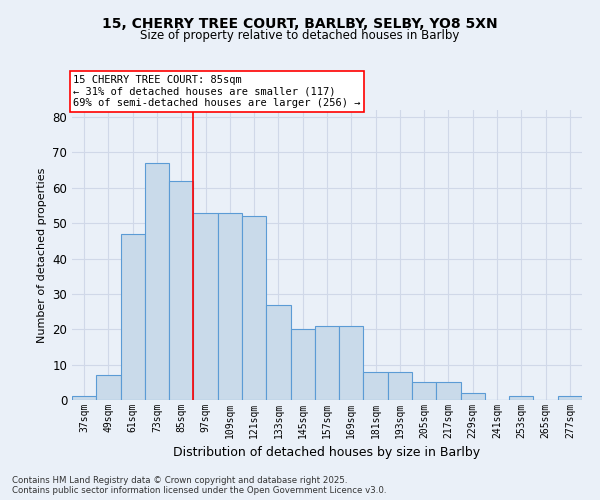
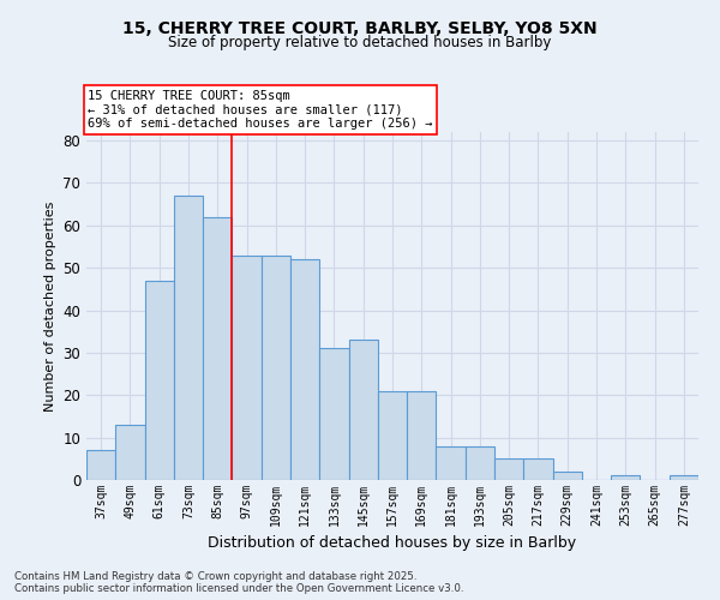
37sqm: 1 -> 7
49sqm: 7 -> 13
133sqm: 27 -> 31
145sqm: 20 -> 33
